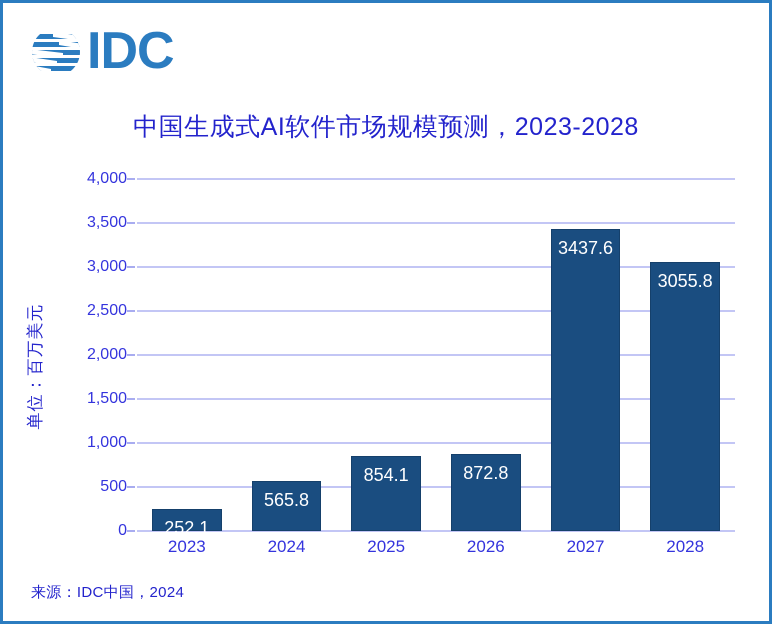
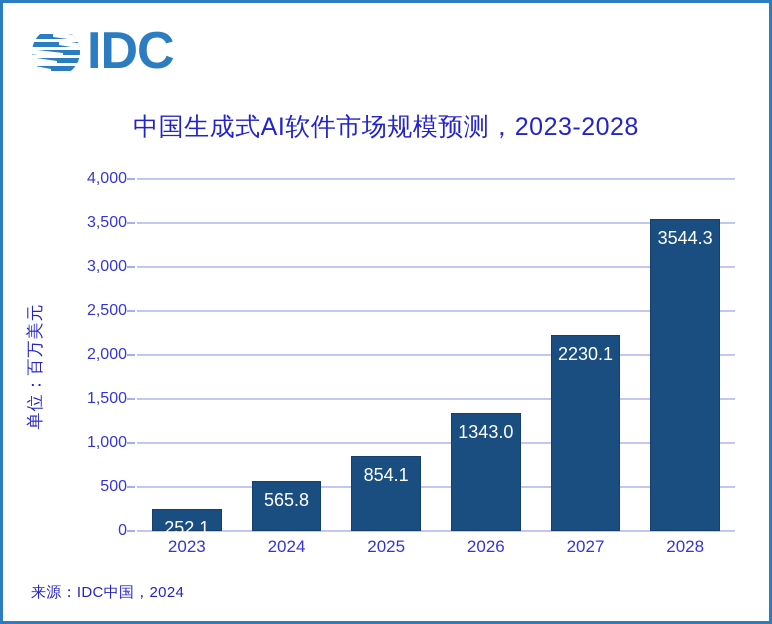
2026: 872.8 -> 1343.0
2027: 3437.6 -> 2230.1
2028: 3055.8 -> 3544.3
